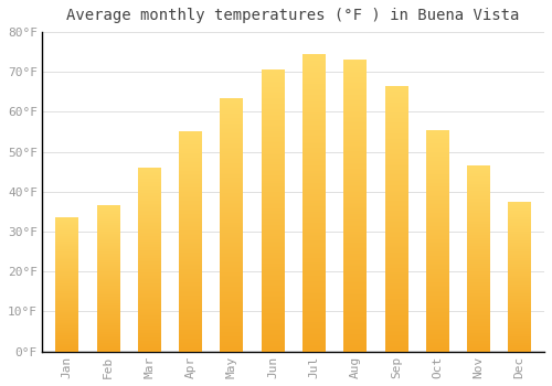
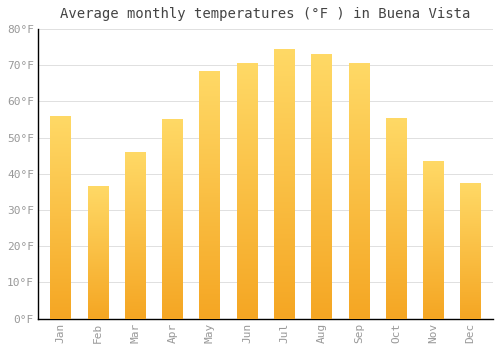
Jan: 33.5°F -> 56.0°F
May: 63.5°F -> 68.5°F
Sep: 66.5°F -> 70.5°F
Nov: 46.5°F -> 43.5°F
